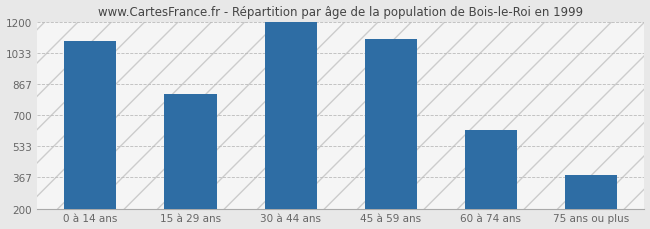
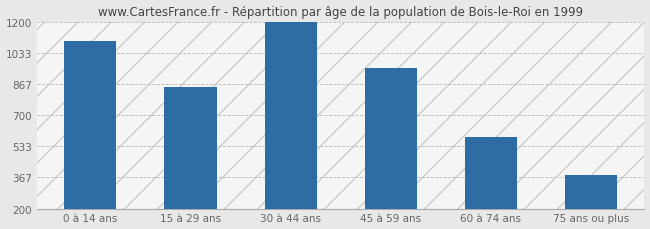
15 à 29 ans: 810 -> 850
45 à 59 ans: 1110 -> 950
60 à 74 ans: 620 -> 580
